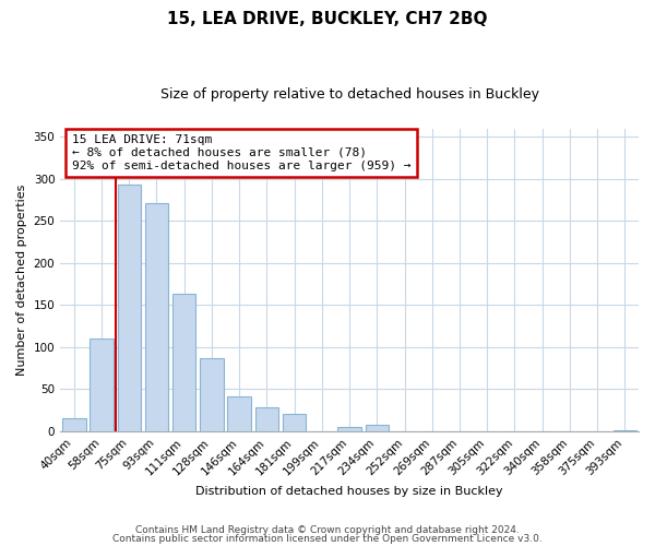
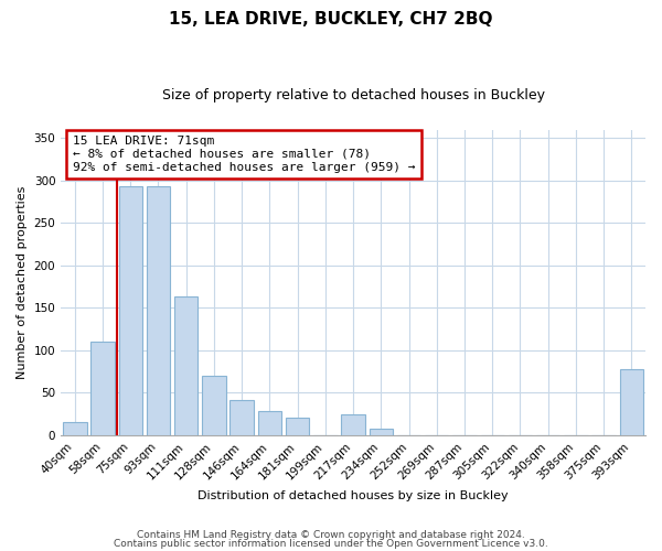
93sqm: 271 -> 294
128sqm: 87 -> 70
217sqm: 5 -> 24
393sqm: 1 -> 78
